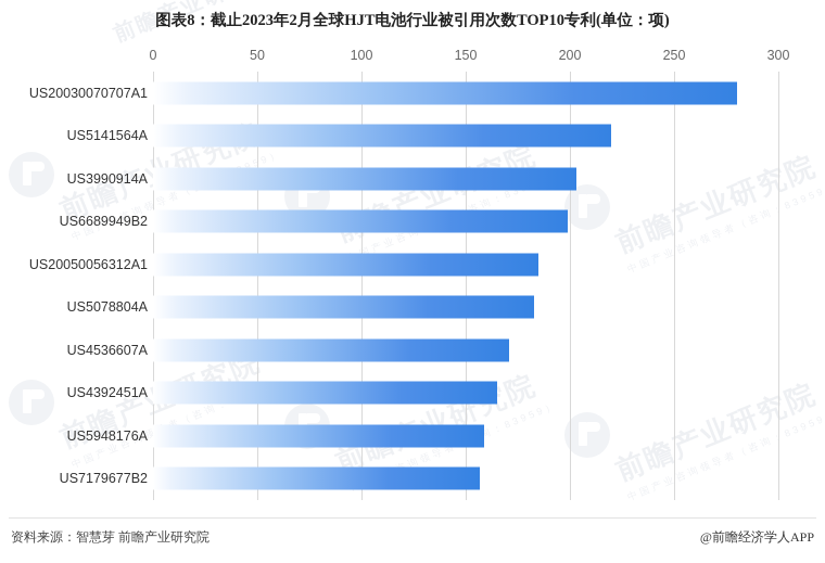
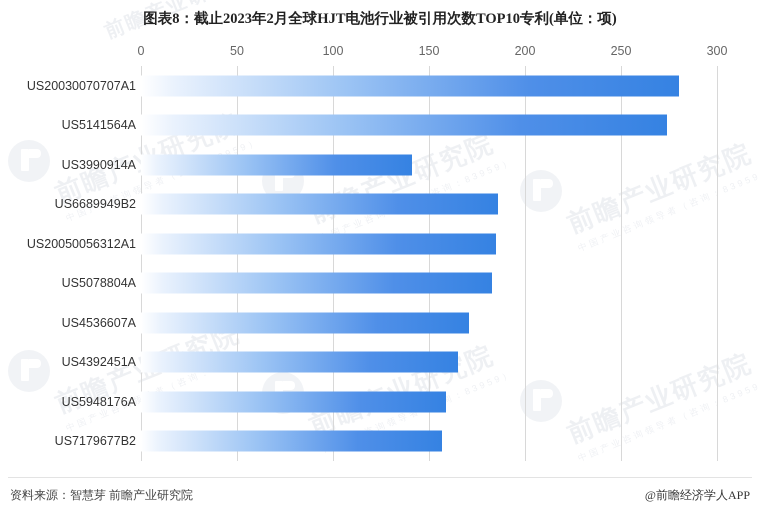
US5141564A: 220 -> 274
US3990914A: 203 -> 141
US6689949B2: 199 -> 186
